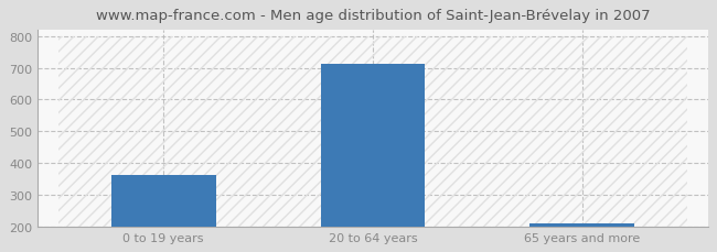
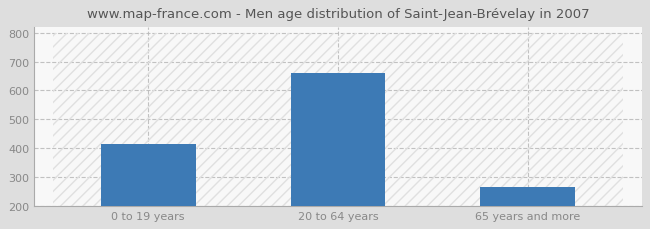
0 to 19 years: 362 -> 415
20 to 64 years: 714 -> 660
65 years and more: 208 -> 265
